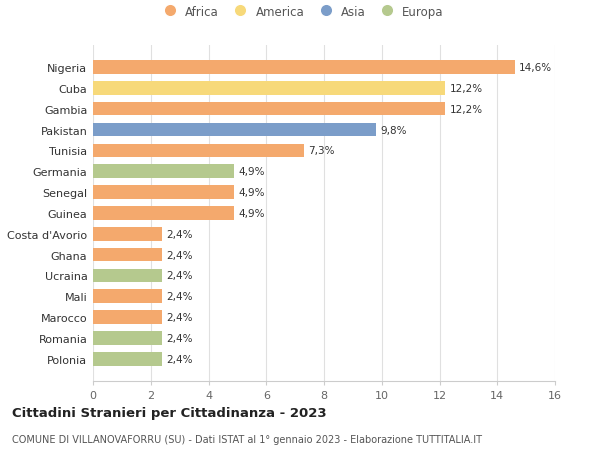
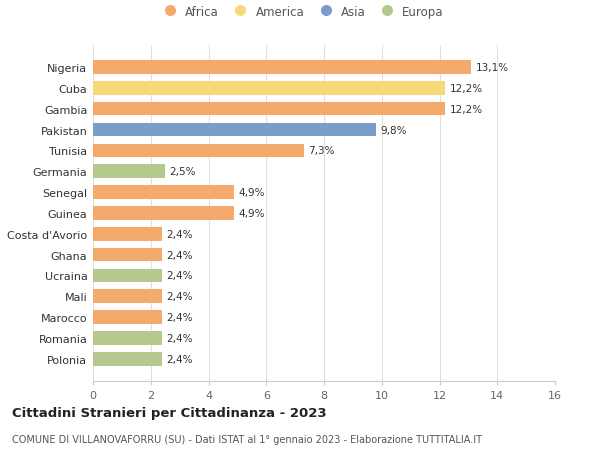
Nigeria: 14,6% -> 13,1%
Germania: 4,9% -> 2,5%
